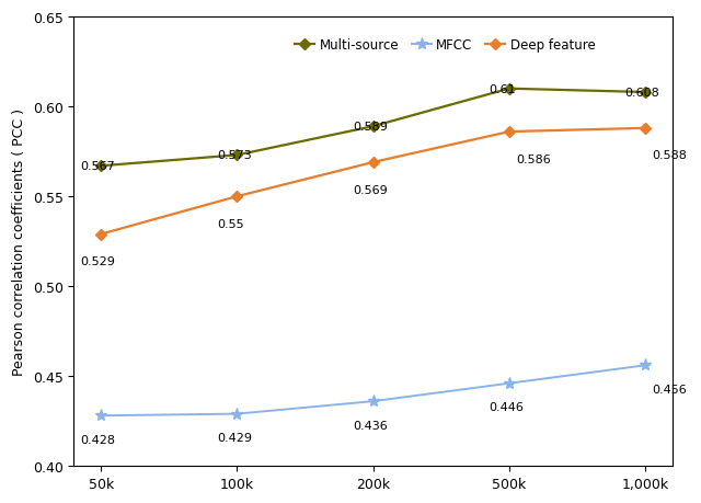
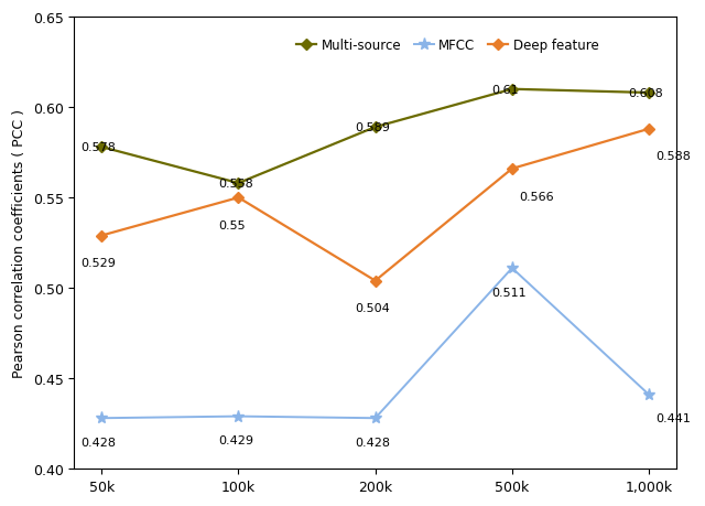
Multi-source/50k: 0.567 -> 0.578
Multi-source/100k: 0.573 -> 0.558
MFCC/200k: 0.436 -> 0.428
Deep feature/200k: 0.569 -> 0.504
MFCC/500k: 0.446 -> 0.511
Deep feature/500k: 0.586 -> 0.566
MFCC/1,000k: 0.456 -> 0.441
